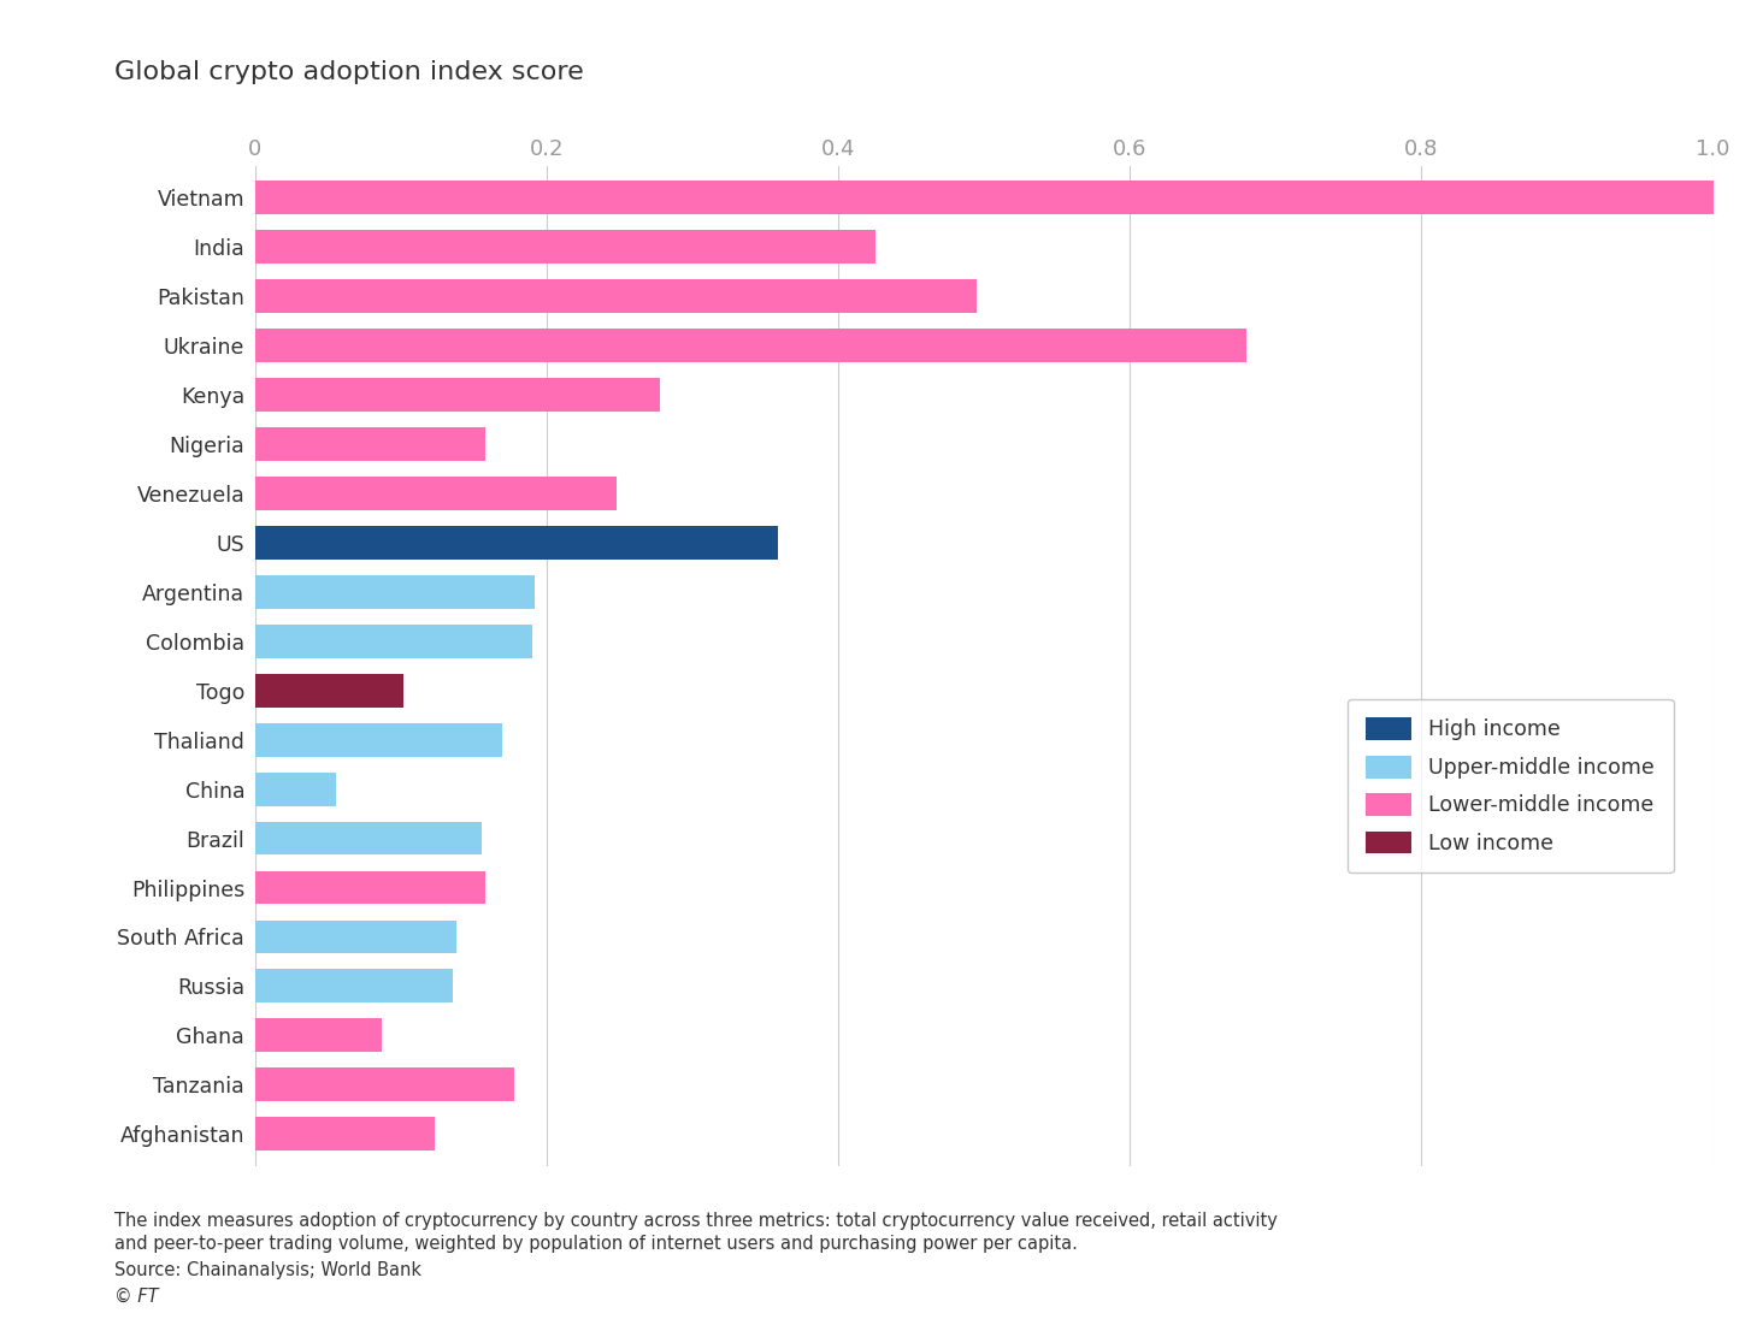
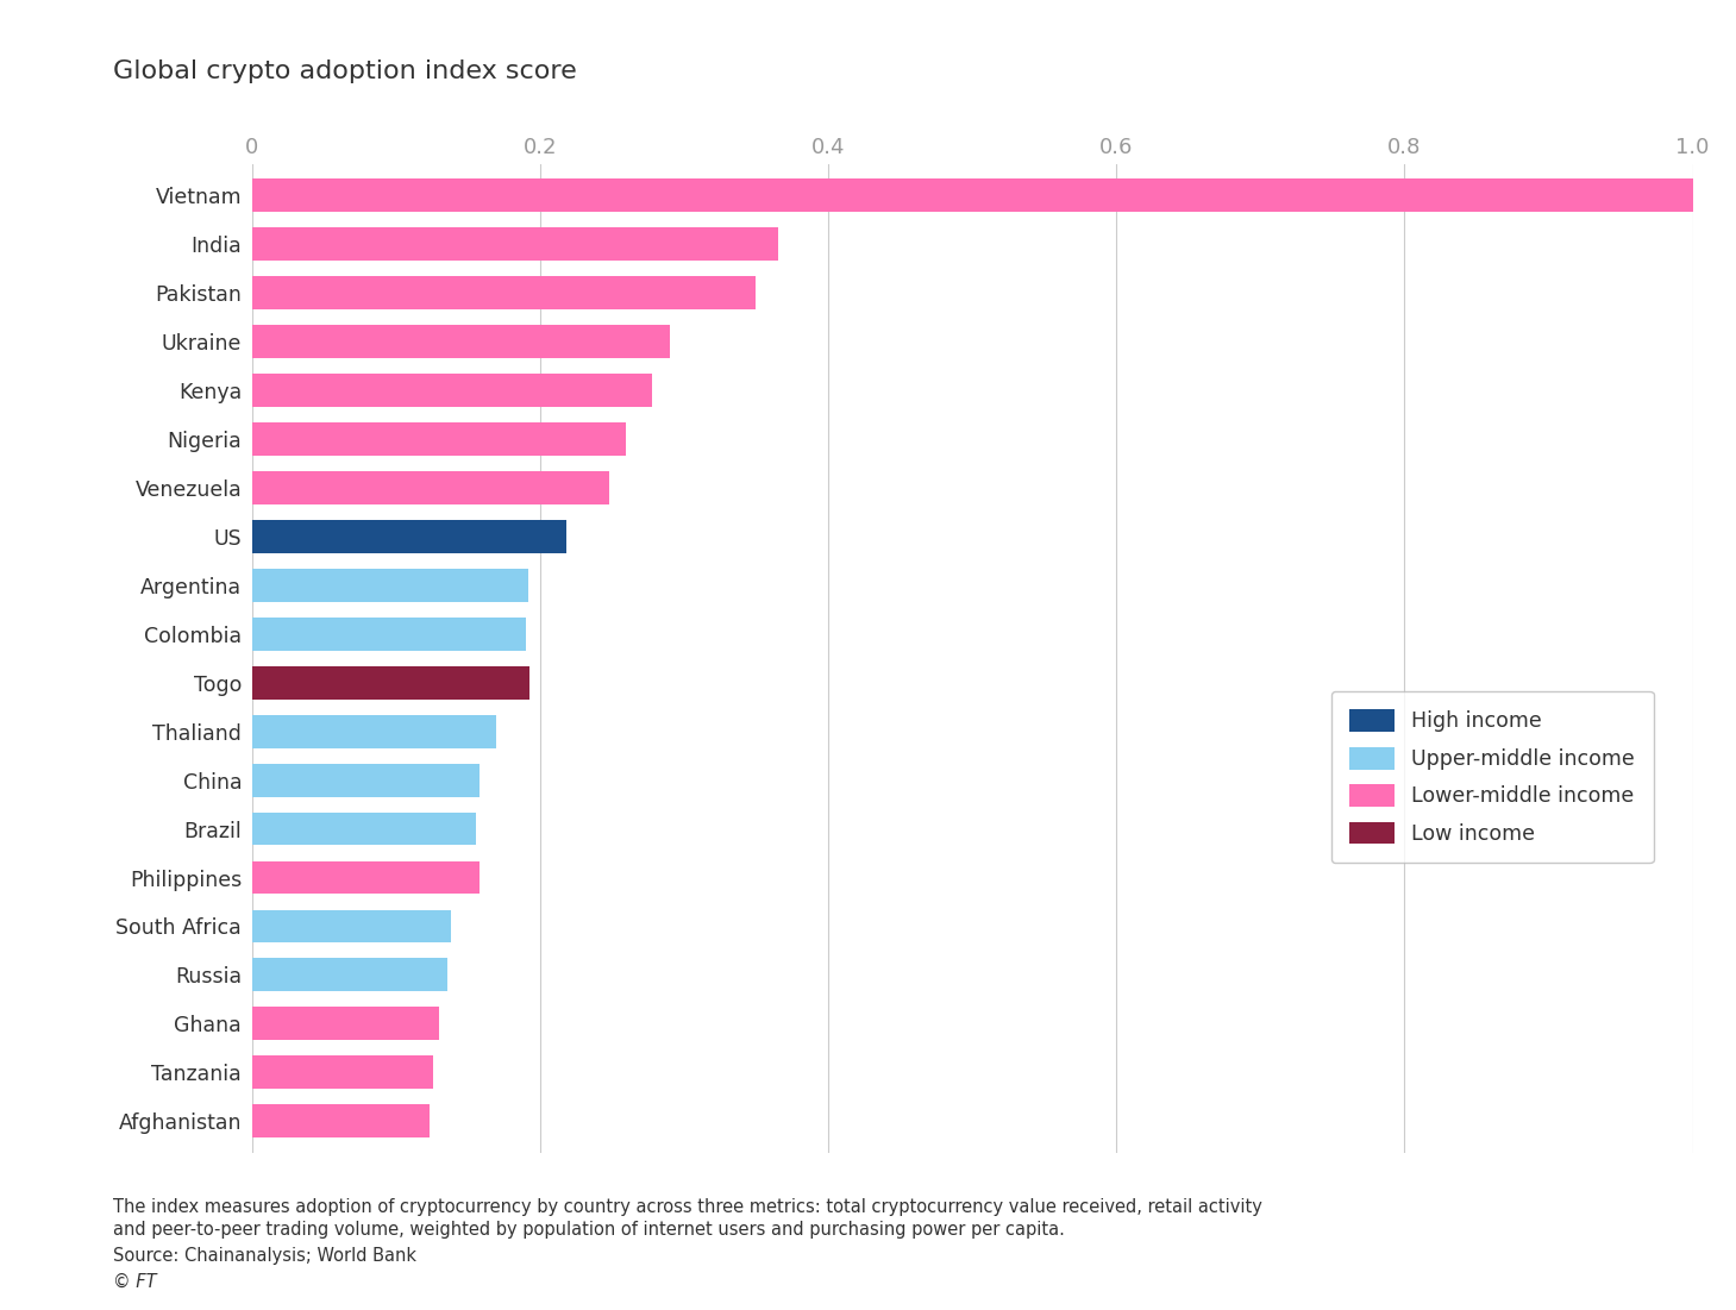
India: 0.426 -> 0.365
Pakistan: 0.495 -> 0.350
Ukraine: 0.680 -> 0.290
Nigeria: 0.158 -> 0.260
US: 0.359 -> 0.218
Togo: 0.102 -> 0.193
China: 0.056 -> 0.158
Ghana: 0.087 -> 0.130
Tanzania: 0.178 -> 0.126
